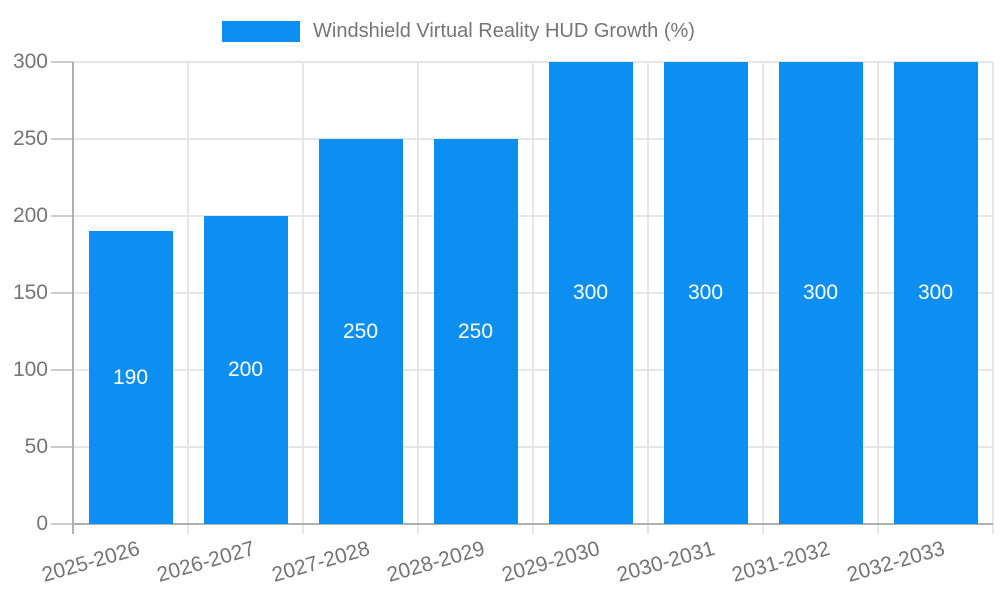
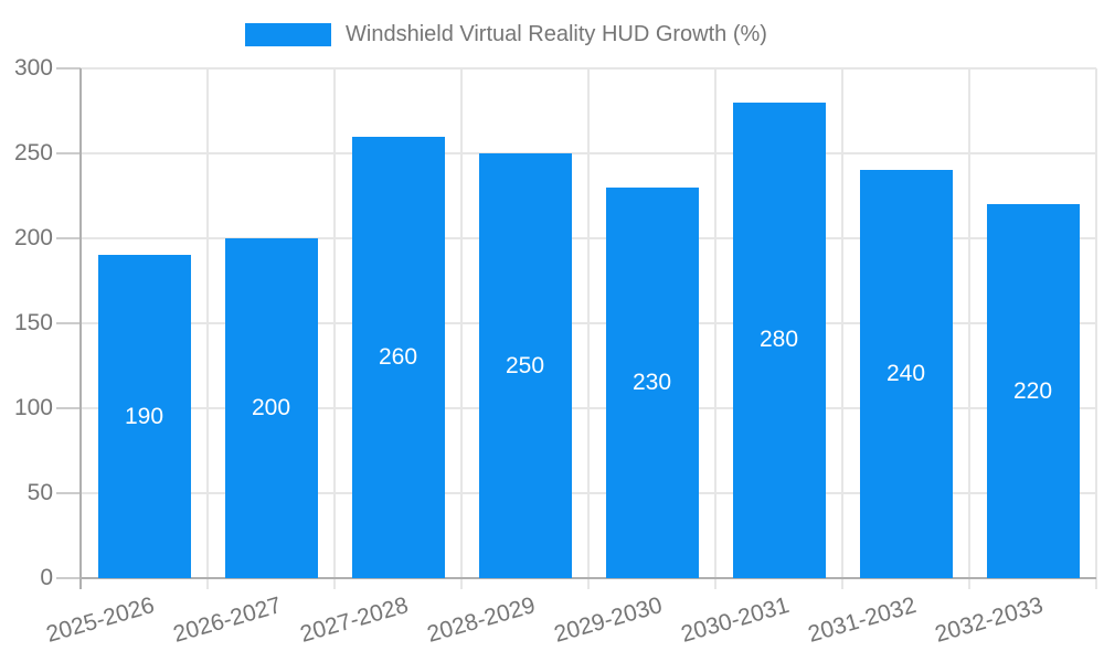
2027-2028: 250 -> 260
2029-2030: 300 -> 230
2030-2031: 300 -> 280
2031-2032: 300 -> 240
2032-2033: 300 -> 220
